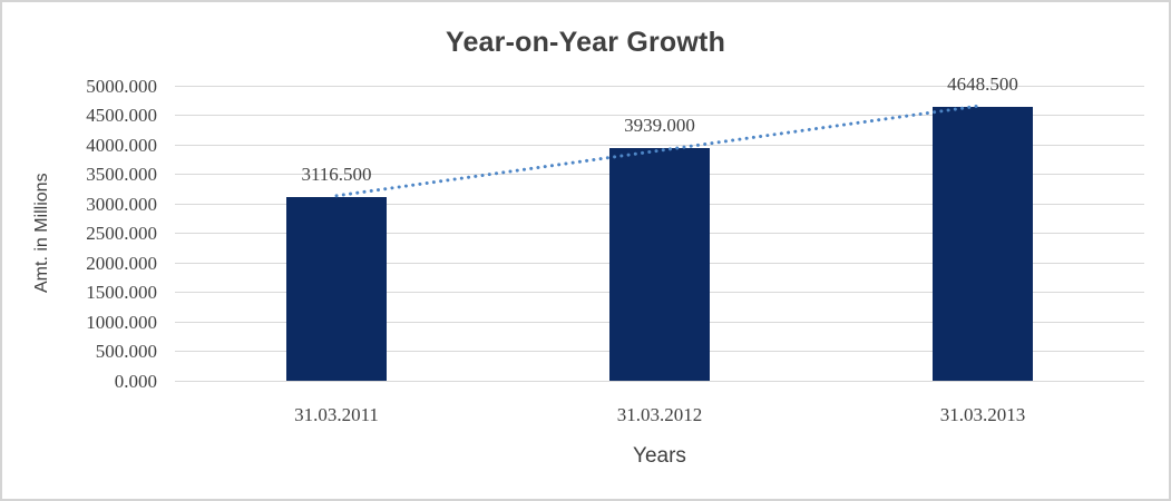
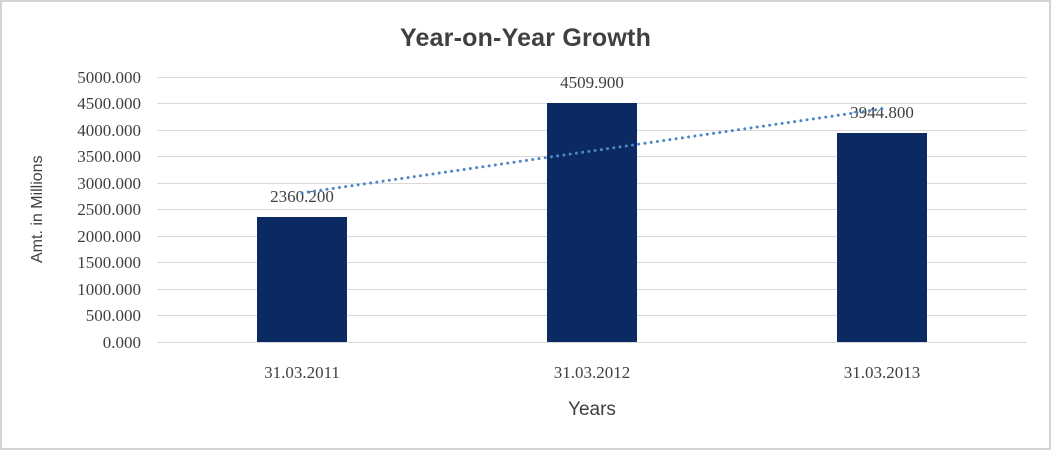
31.03.2011: 3116.500 -> 2360.200
31.03.2012: 3939.000 -> 4509.900
31.03.2013: 4648.500 -> 3944.800
